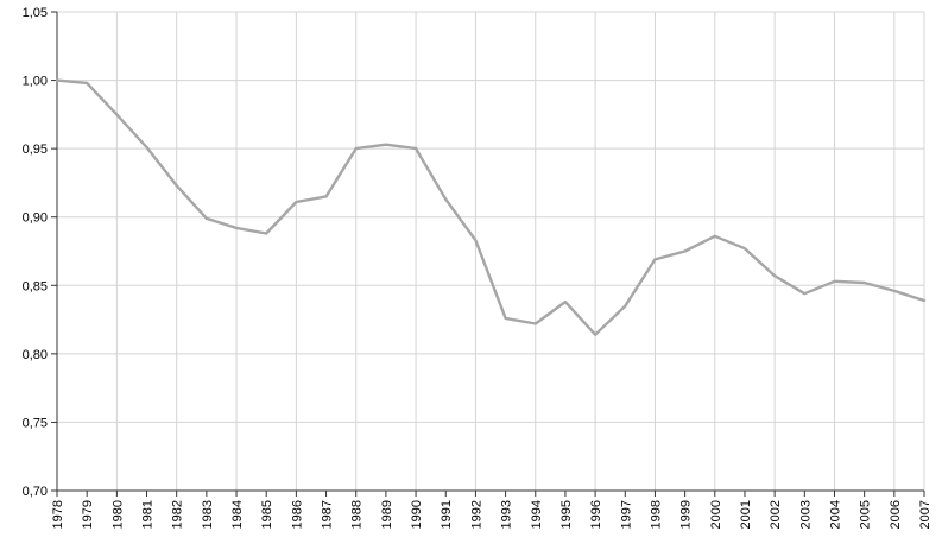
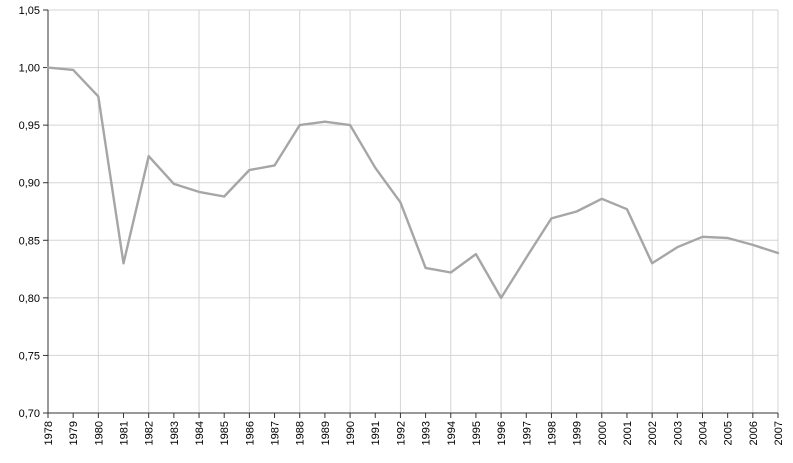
1981: 0,95 -> 0,83
1996: 0,81 -> 0,80
2002: 0,86 -> 0,83
